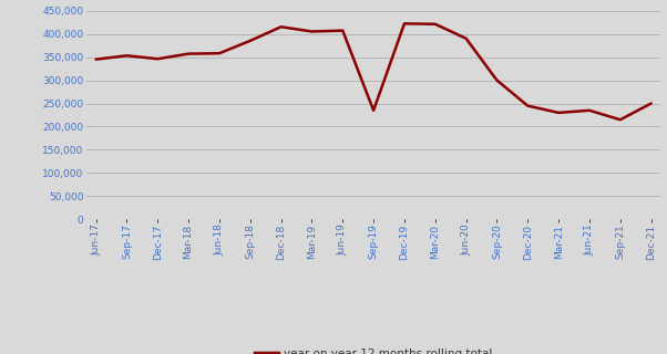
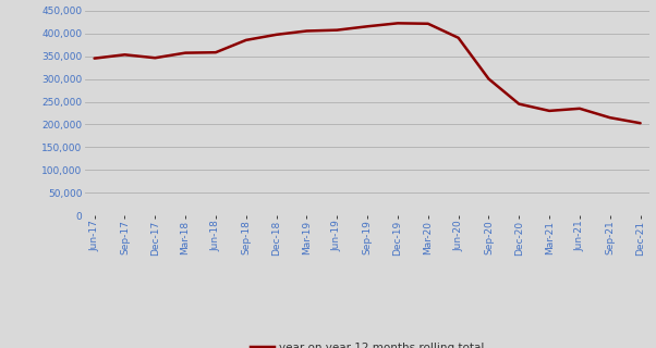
Dec-18: 415,000 -> 397,000
Sep-19: 235,000 -> 415,000
Dec-21: 250,000 -> 203,000
